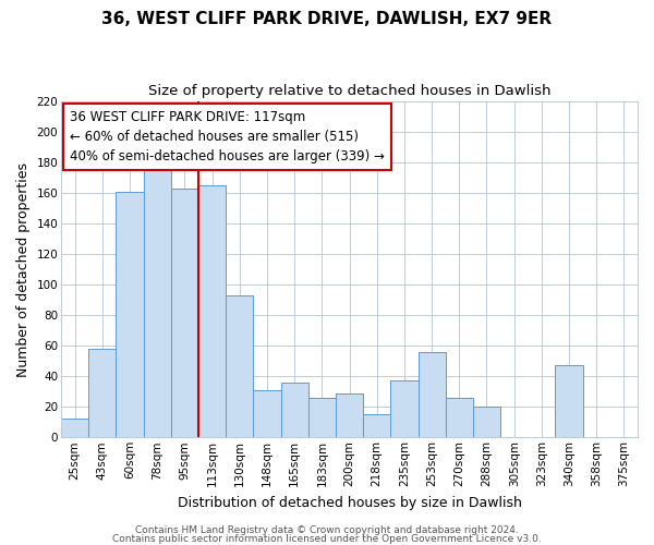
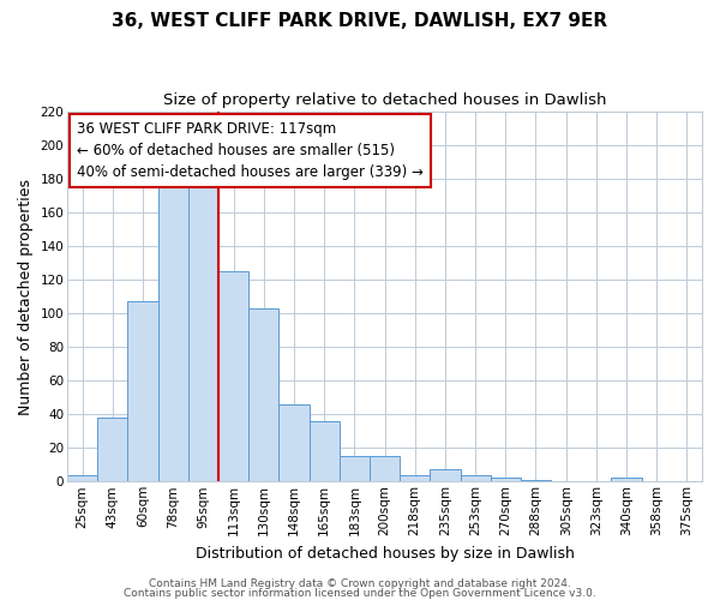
25sqm: 12 -> 4
43sqm: 58 -> 38
60sqm: 161 -> 107
95sqm: 163 -> 175
113sqm: 165 -> 125
130sqm: 93 -> 103
148sqm: 31 -> 46
183sqm: 26 -> 15
200sqm: 29 -> 15
218sqm: 15 -> 4
235sqm: 37 -> 7
253sqm: 56 -> 4
270sqm: 26 -> 2
288sqm: 20 -> 1
340sqm: 47 -> 2
